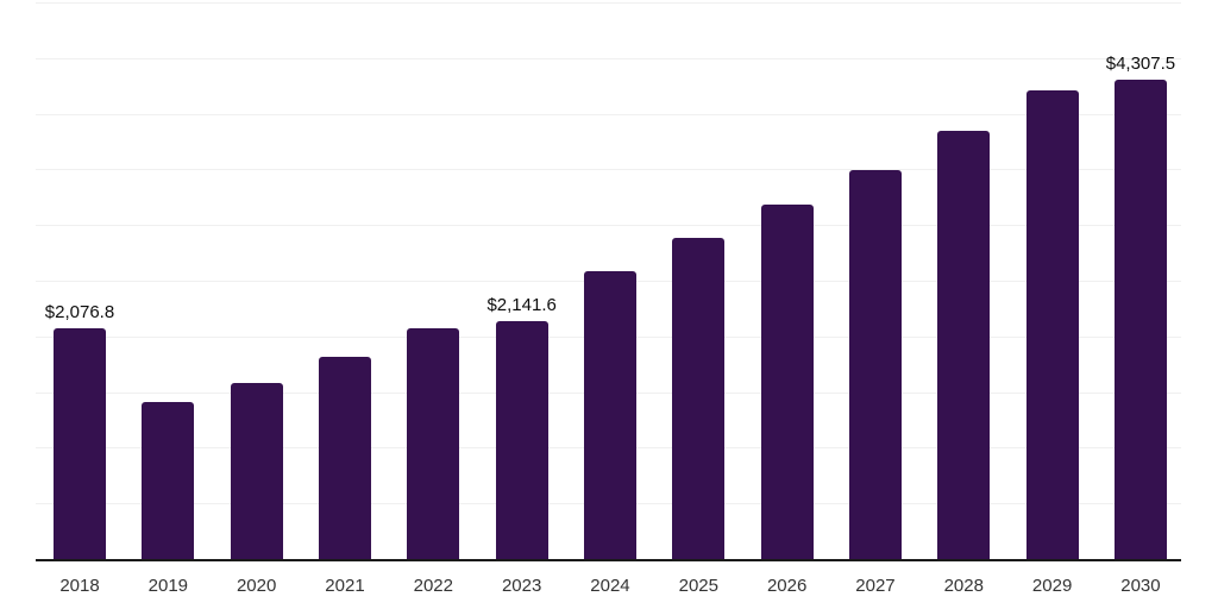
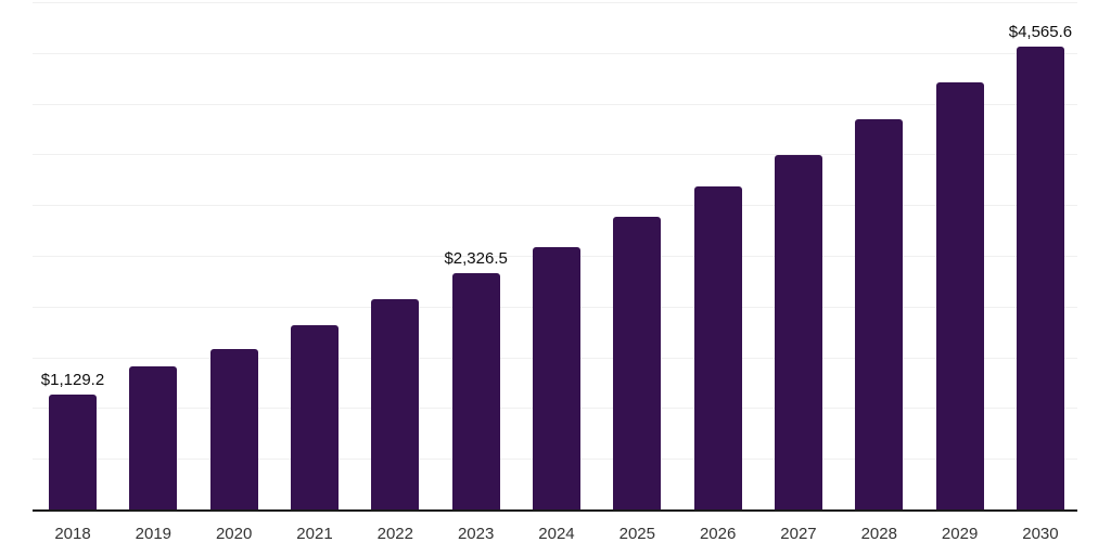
2018: $2,076.8 -> $1,129.2
2023: $2,141.6 -> $2,326.5
2030: $4,307.5 -> $4,565.6
